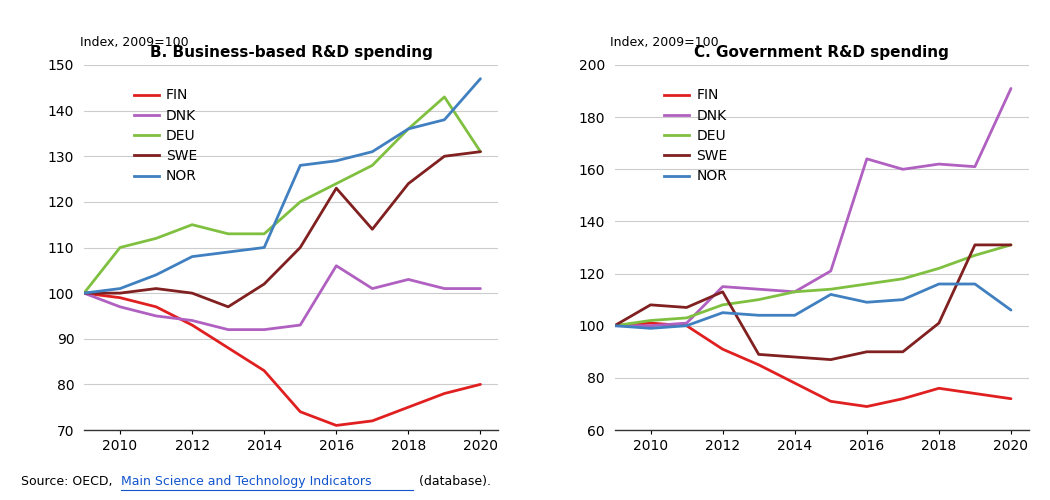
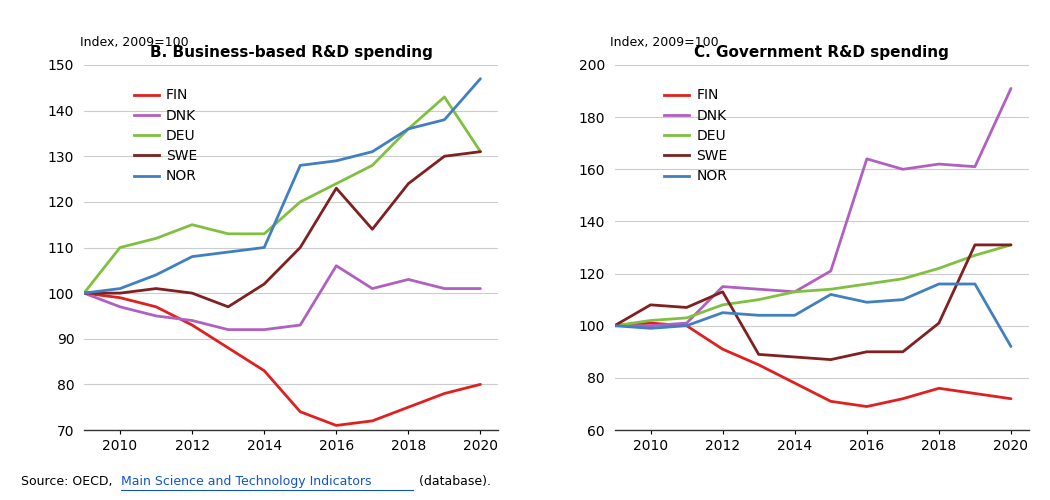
C. Government R&D spending/NOR/2020: 106 -> 92
